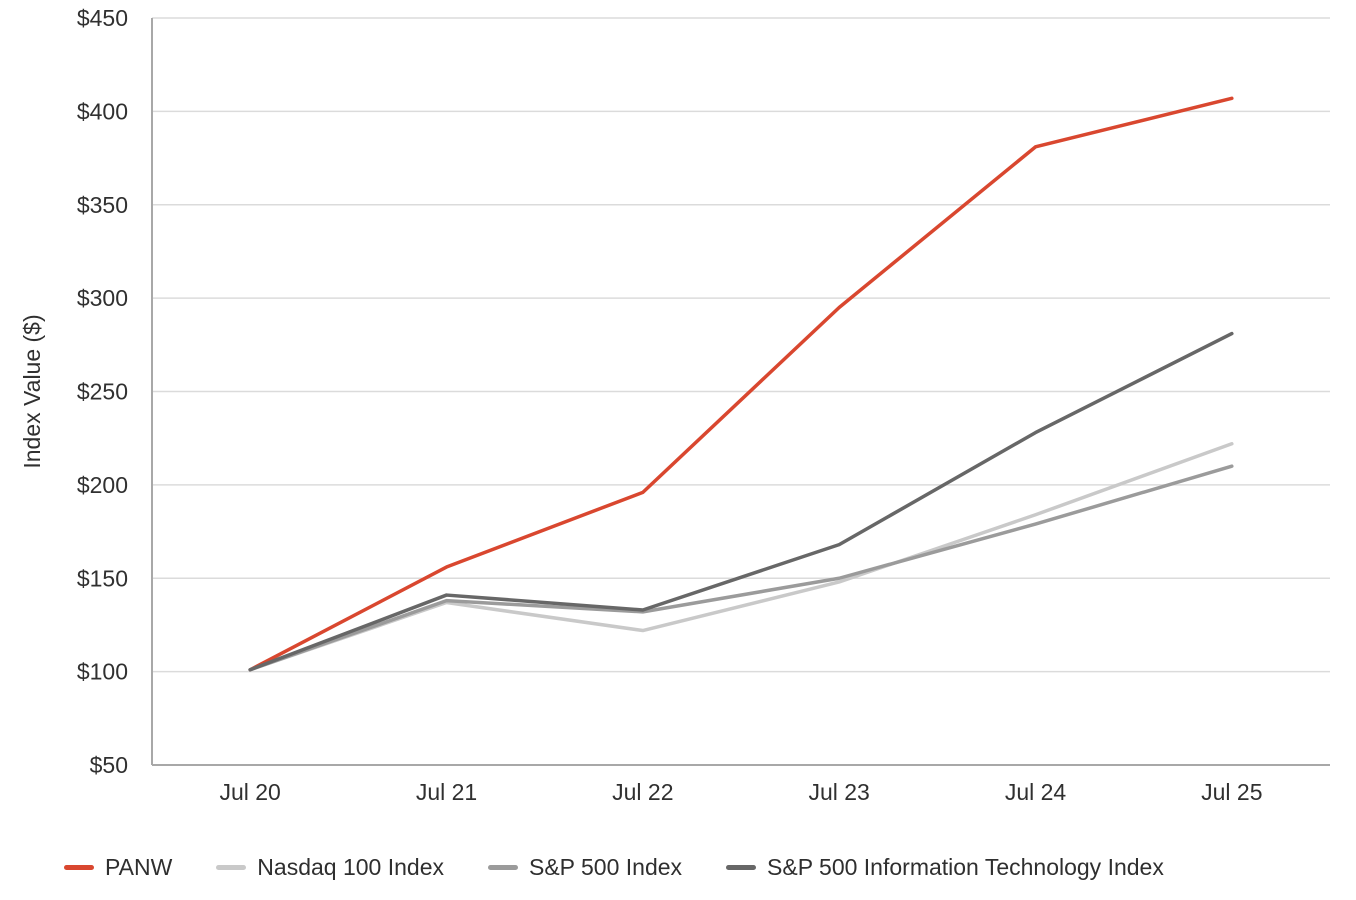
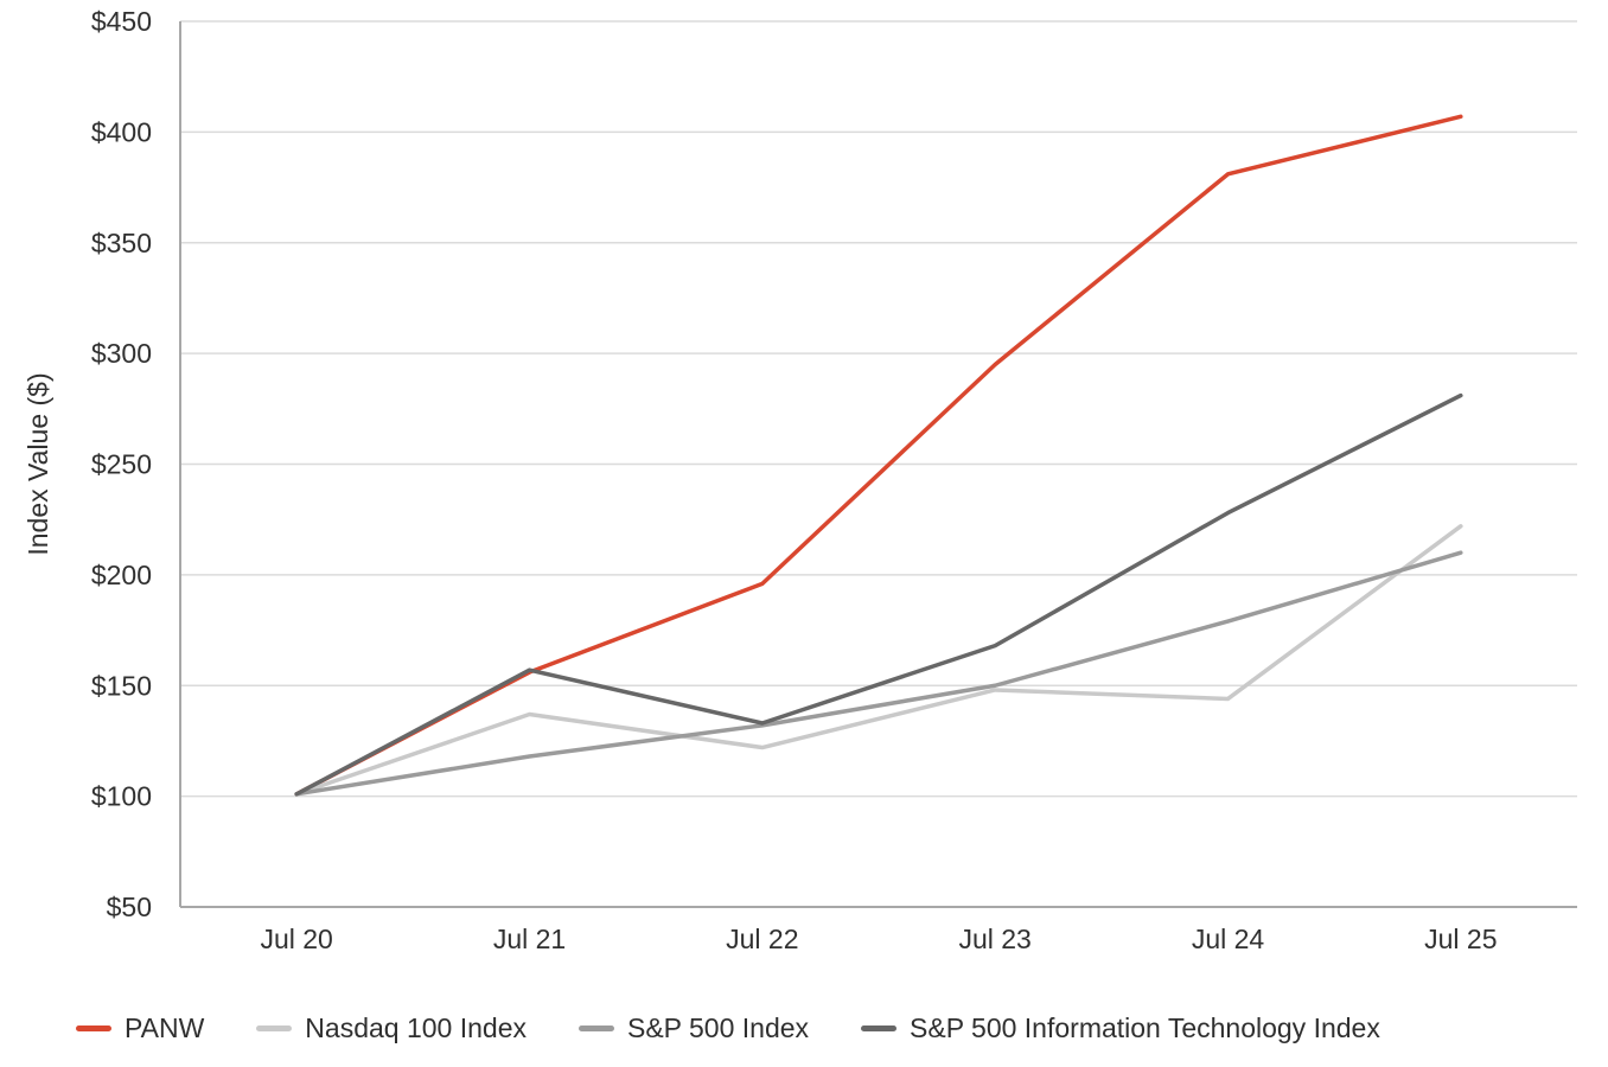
S&P 500 Index/Jul 21: $138 -> $118
S&P 500 Information Technology Index/Jul 21: $141 -> $157
Nasdaq 100 Index/Jul 24: $184 -> $144
